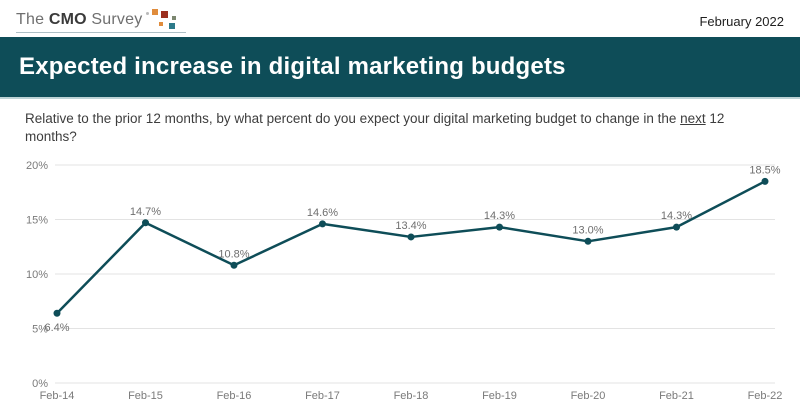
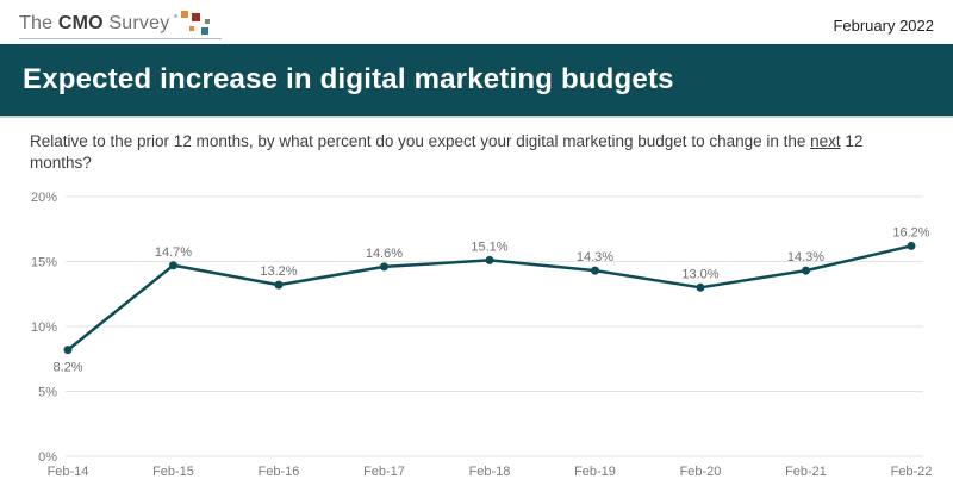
Feb-14: 6.4% -> 8.2%
Feb-16: 10.8% -> 13.2%
Feb-18: 13.4% -> 15.1%
Feb-22: 18.5% -> 16.2%
